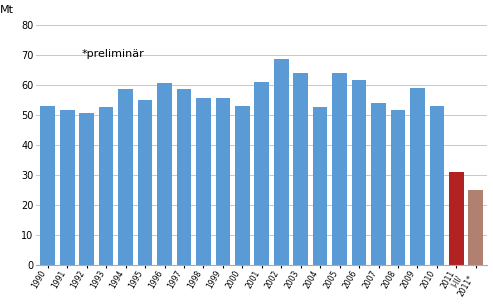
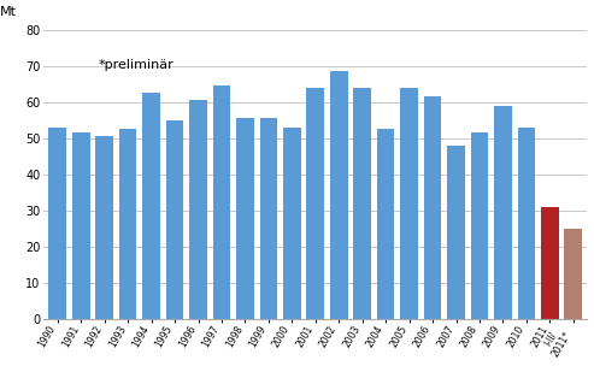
1994: 58.5 -> 62.5
1997: 58.5 -> 64.5
2001: 61.0 -> 64.0
2007: 54.0 -> 48.0
